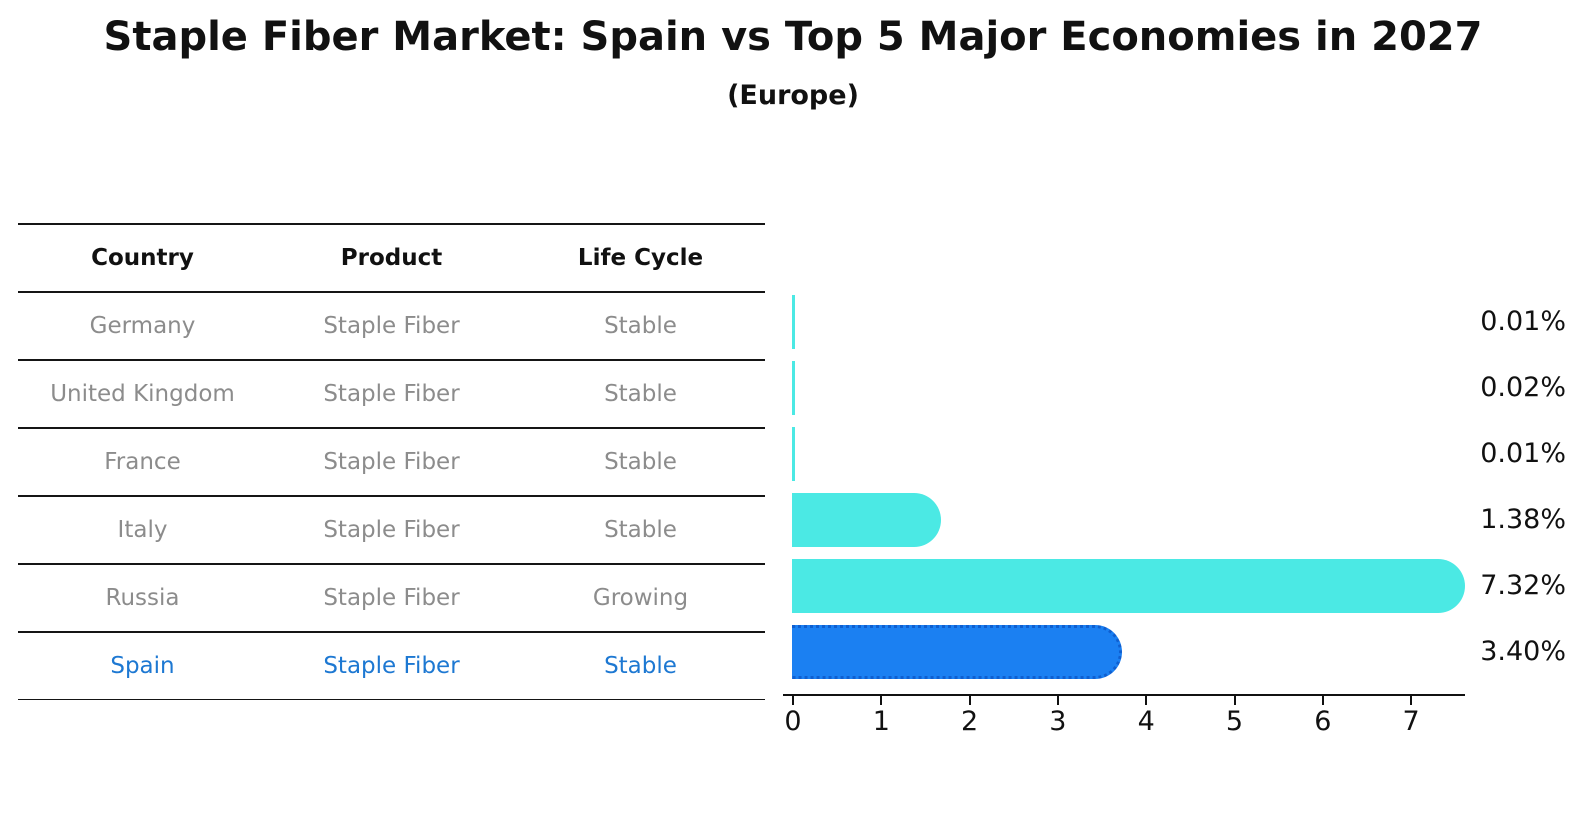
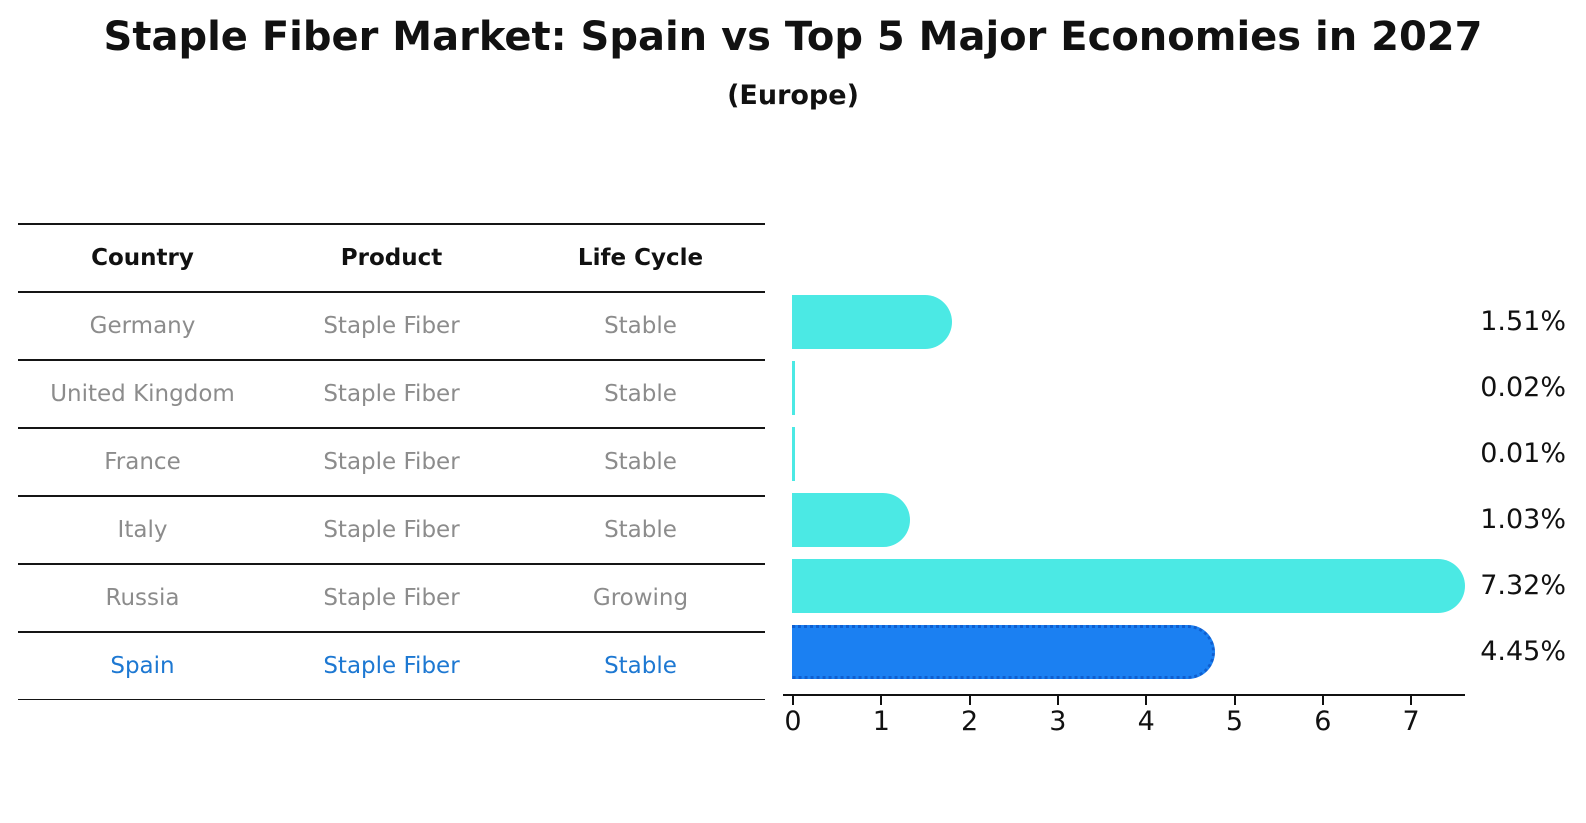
Germany: 0.01% -> 1.51%
Italy: 1.38% -> 1.03%
Spain: 3.40% -> 4.45%
